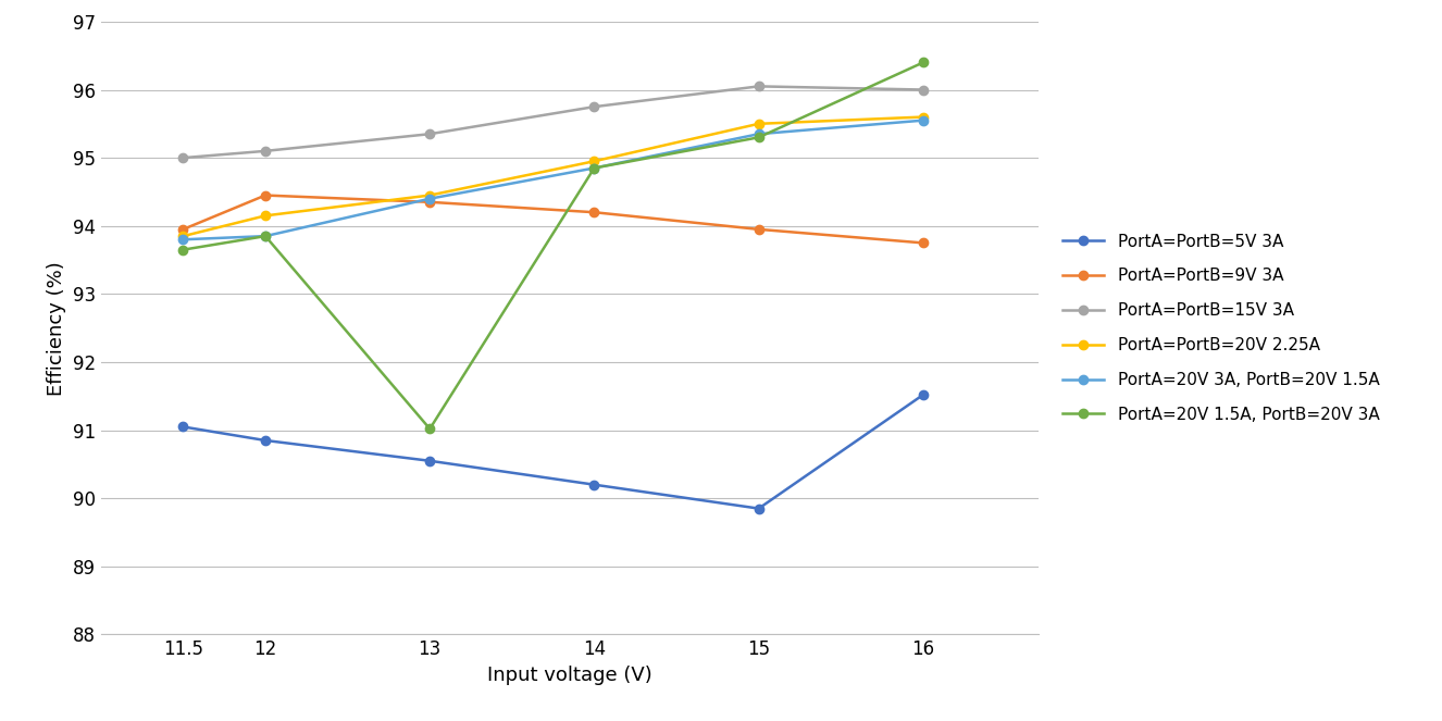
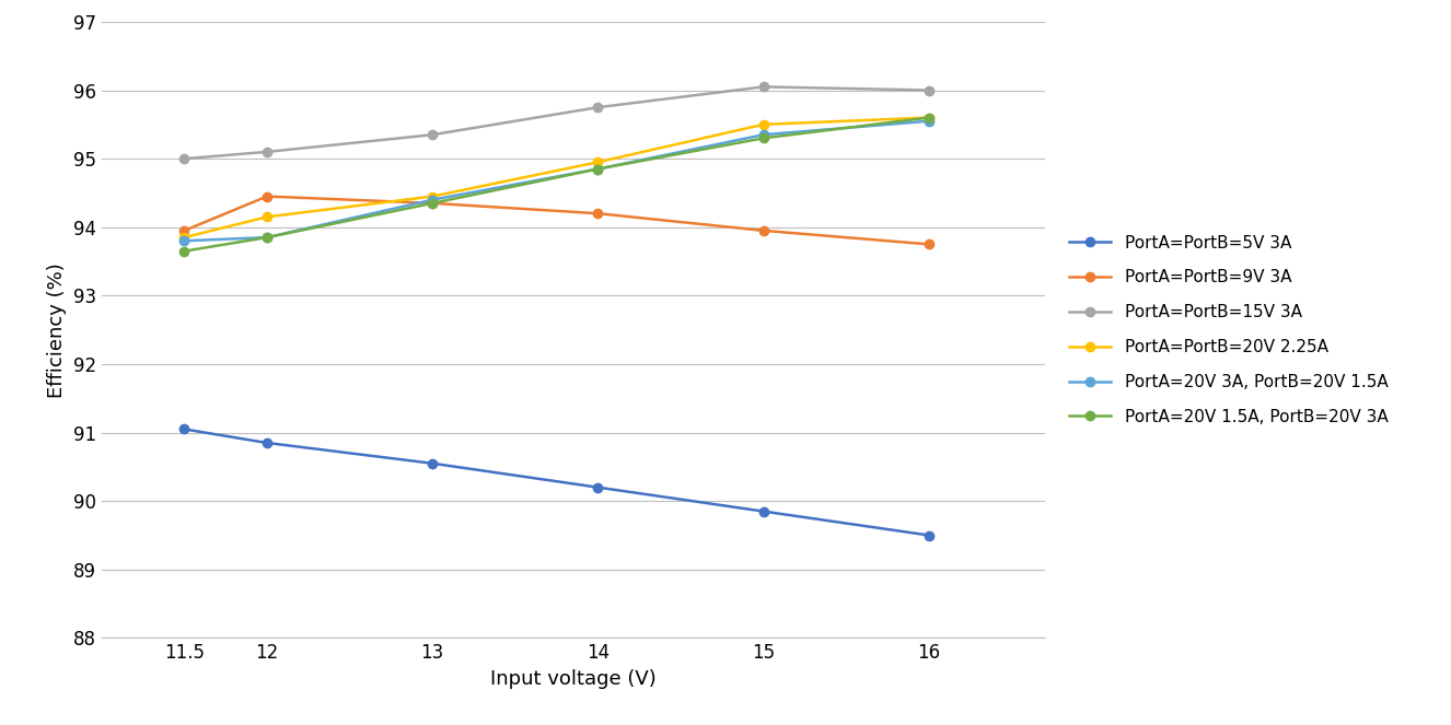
PortA=20V 1.5A, PortB=20V 3A/13: 91.02 -> 94.35
PortA=PortB=5V 3A/16: 91.52 -> 89.50
PortA=20V 1.5A, PortB=20V 3A/16: 96.40 -> 95.60
